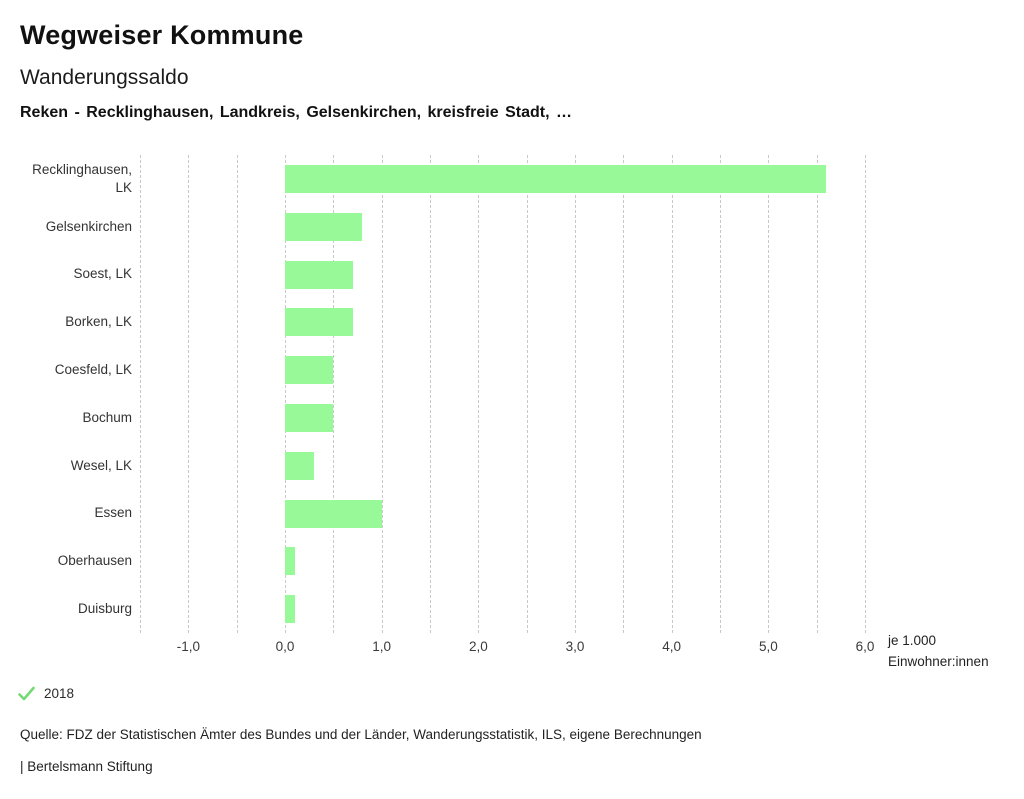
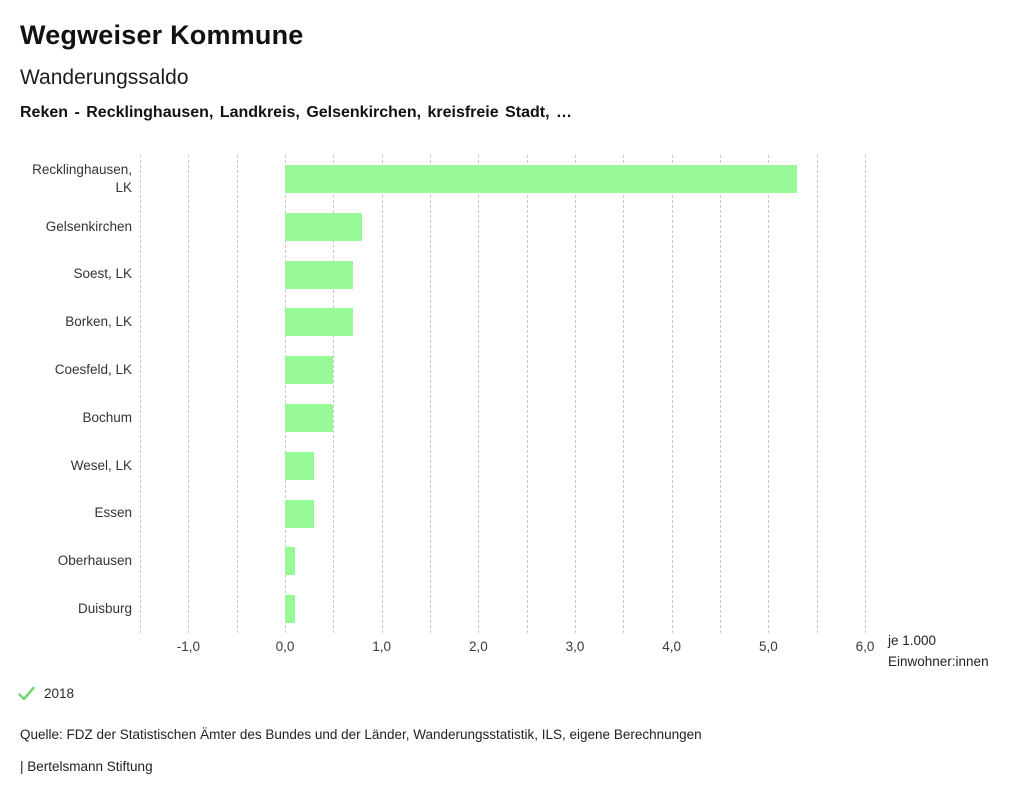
Recklinghausen, LK: 5,6 -> 5,3
Essen: 1,0 -> 0,3
